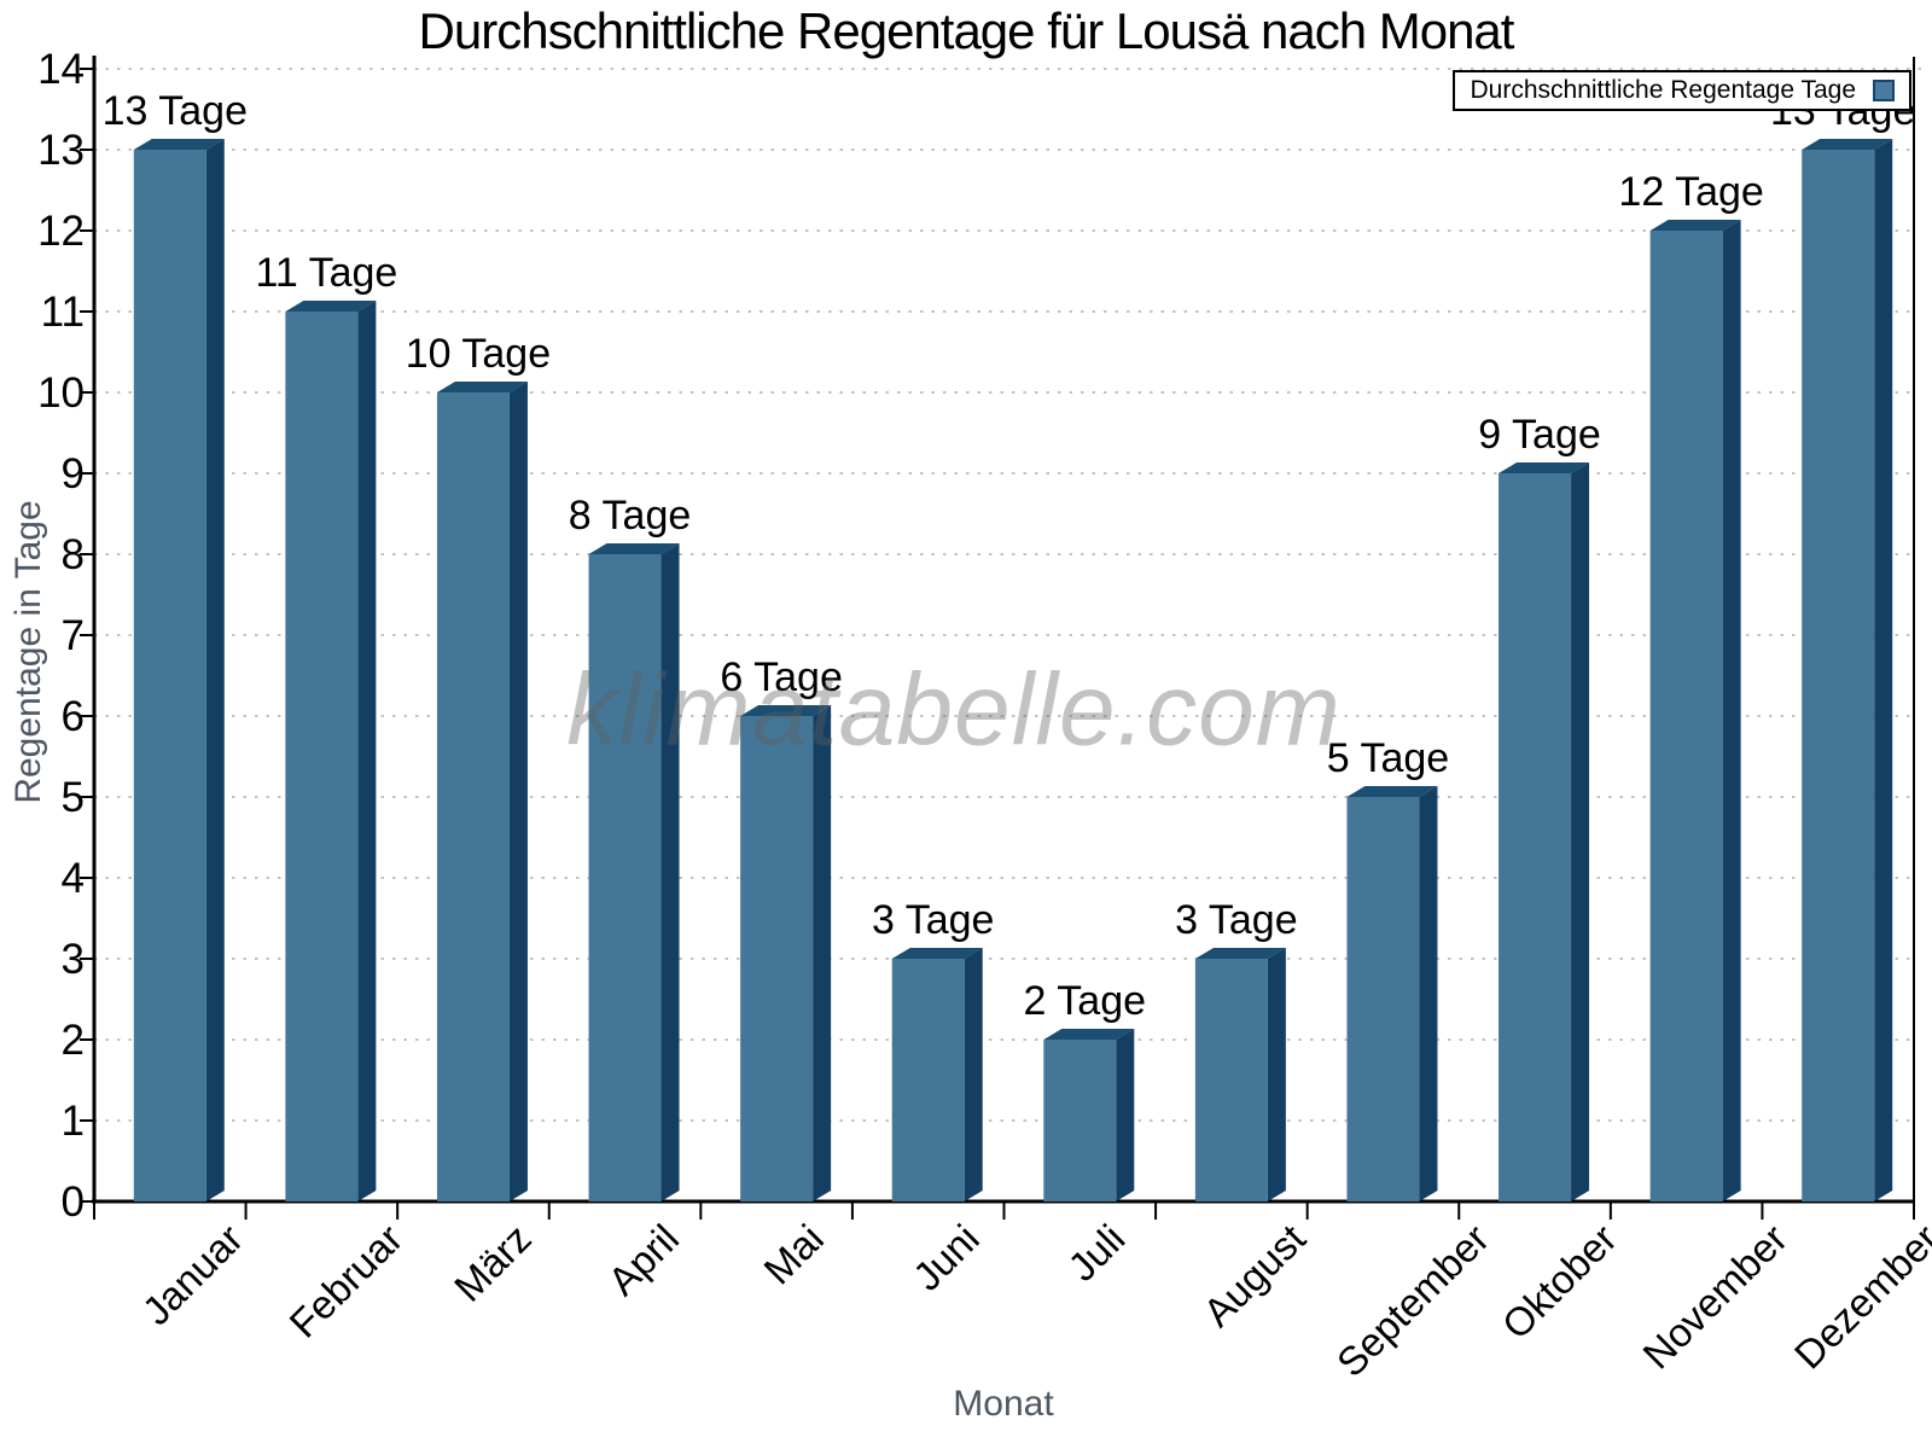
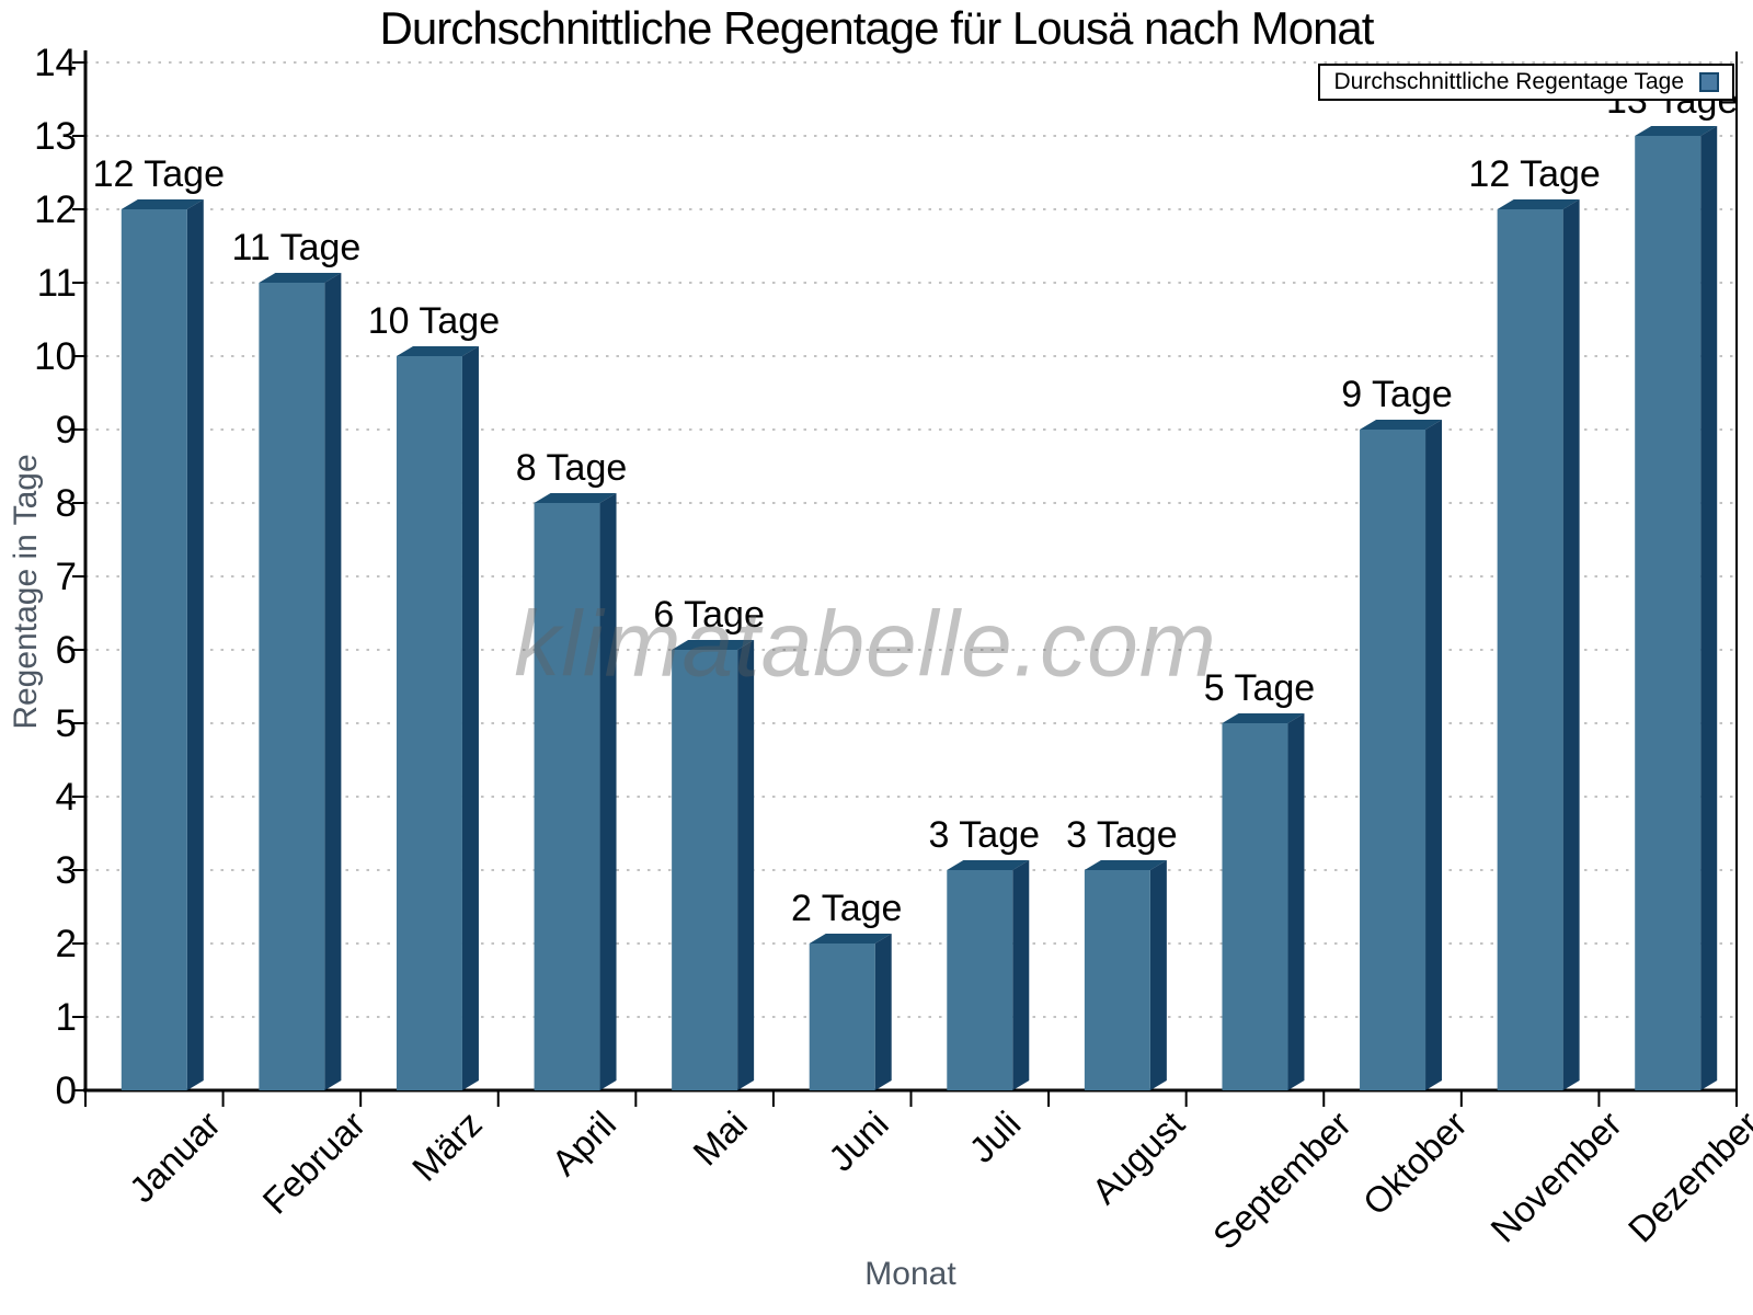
Januar: 13 -> 12
Juni: 3 -> 2
Juli: 2 -> 3
